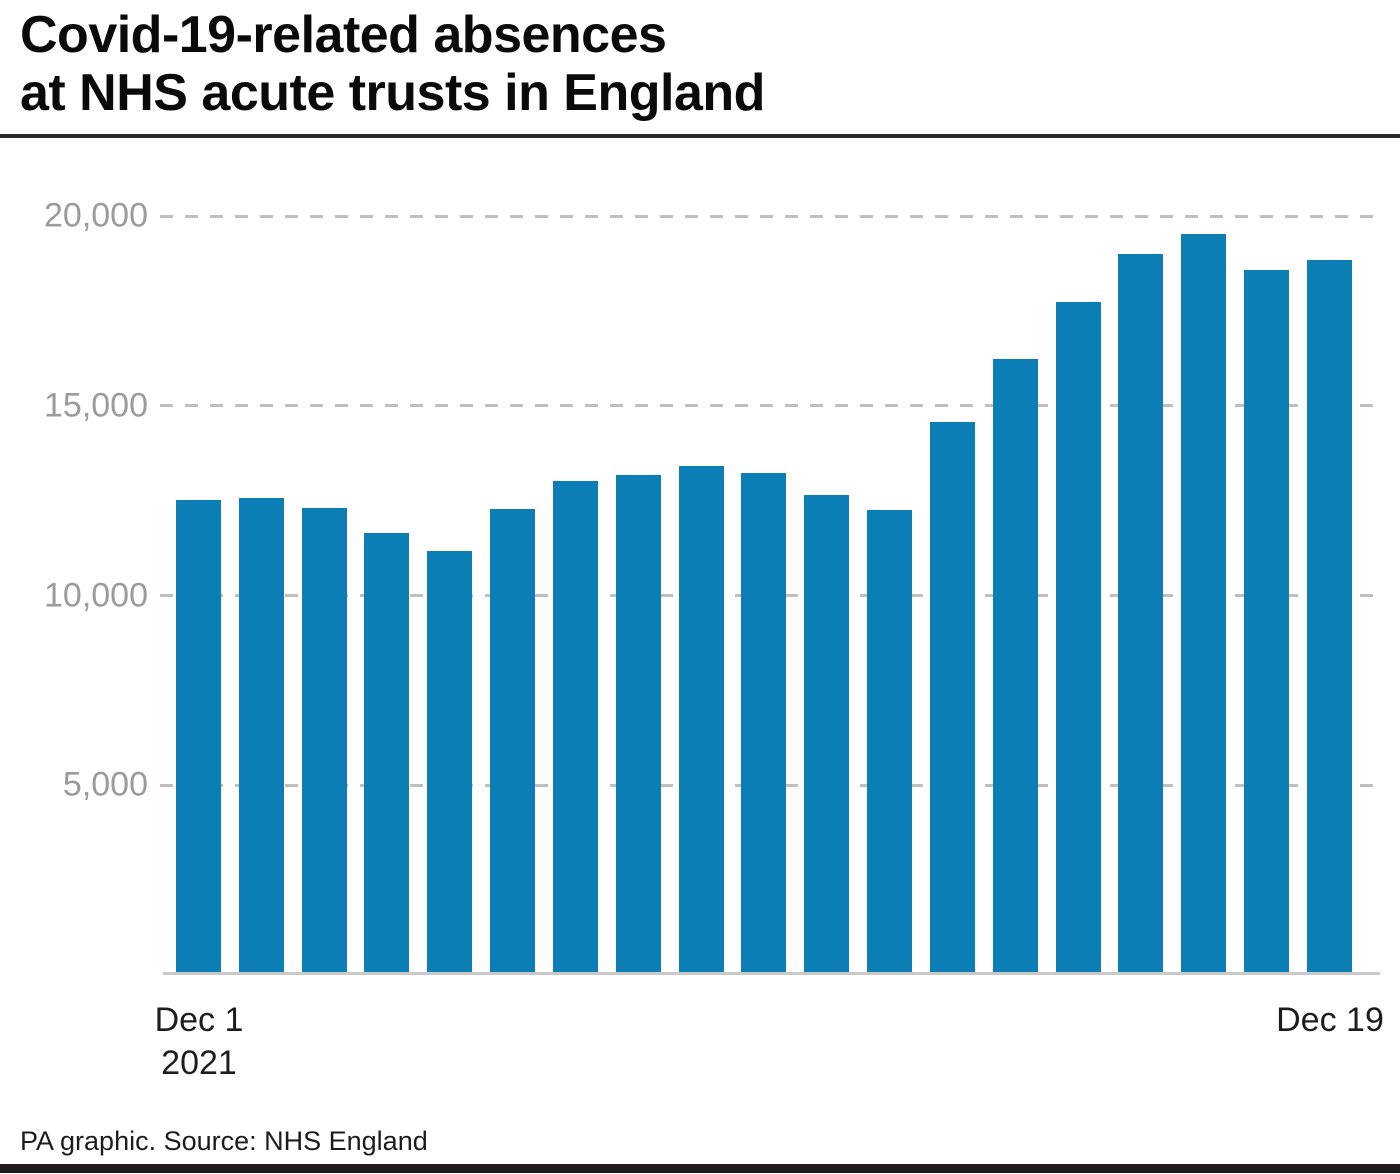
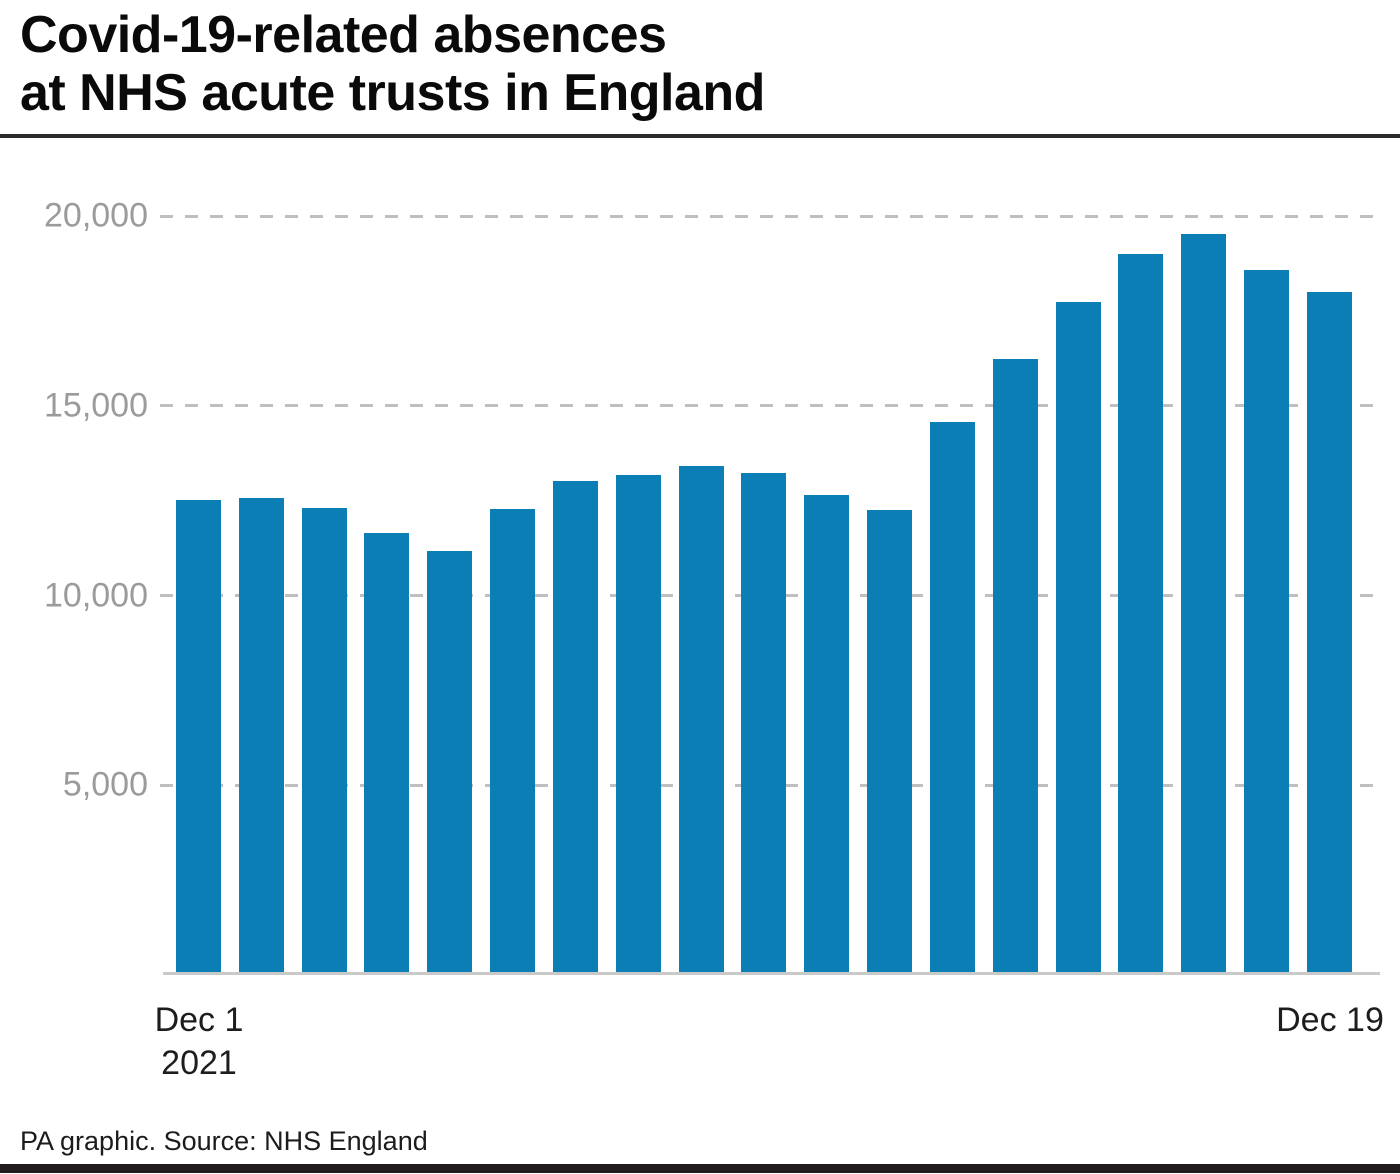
Dec 19: 18800 -> 18000
